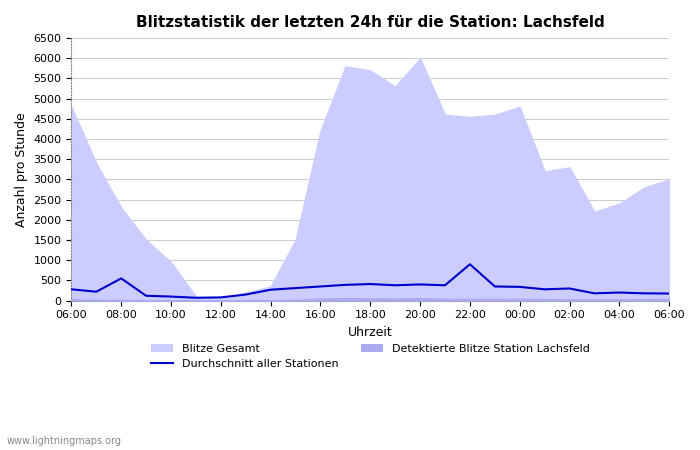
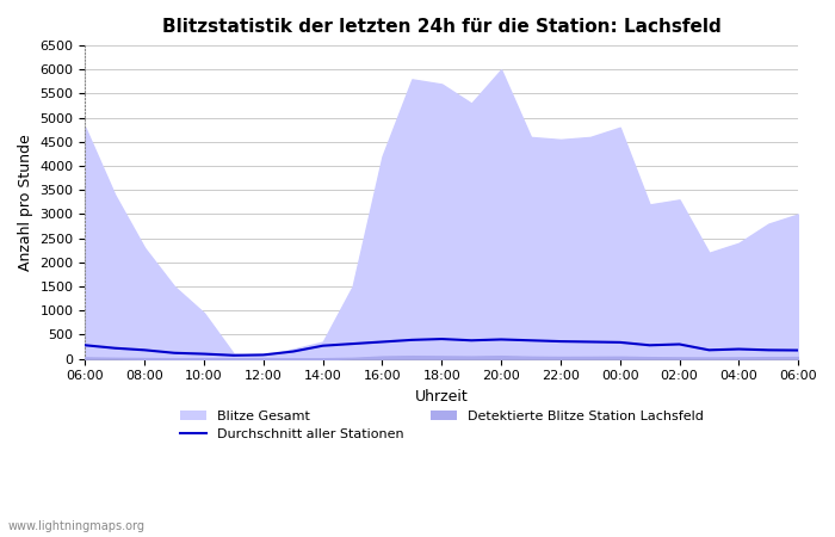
Durchschnitt aller Stationen/08:00: 550 -> 180
Durchschnitt aller Stationen/22:00: 900 -> 360
